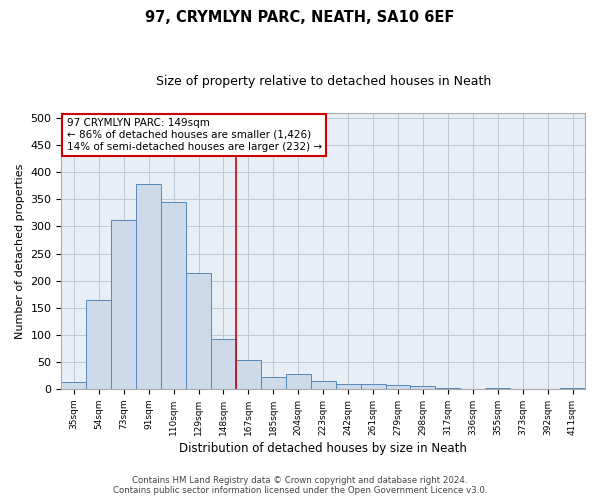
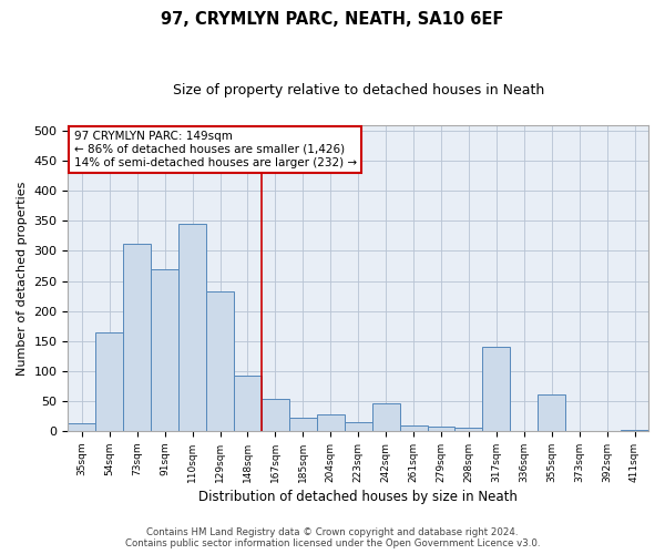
91sqm: 378 -> 270
129sqm: 215 -> 232
242sqm: 10 -> 46
317sqm: 1 -> 140
355sqm: 1 -> 60
